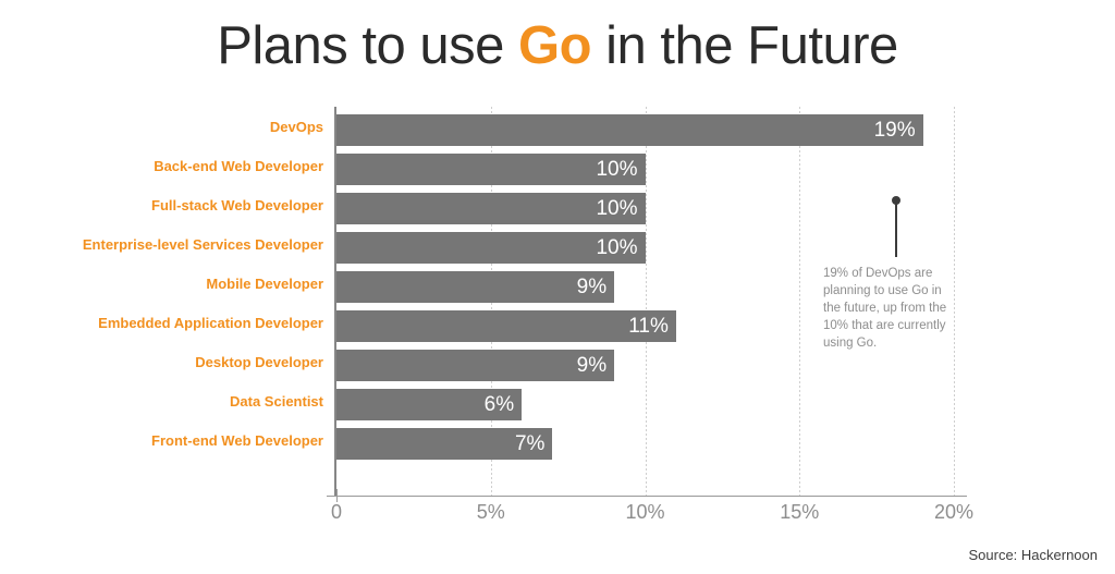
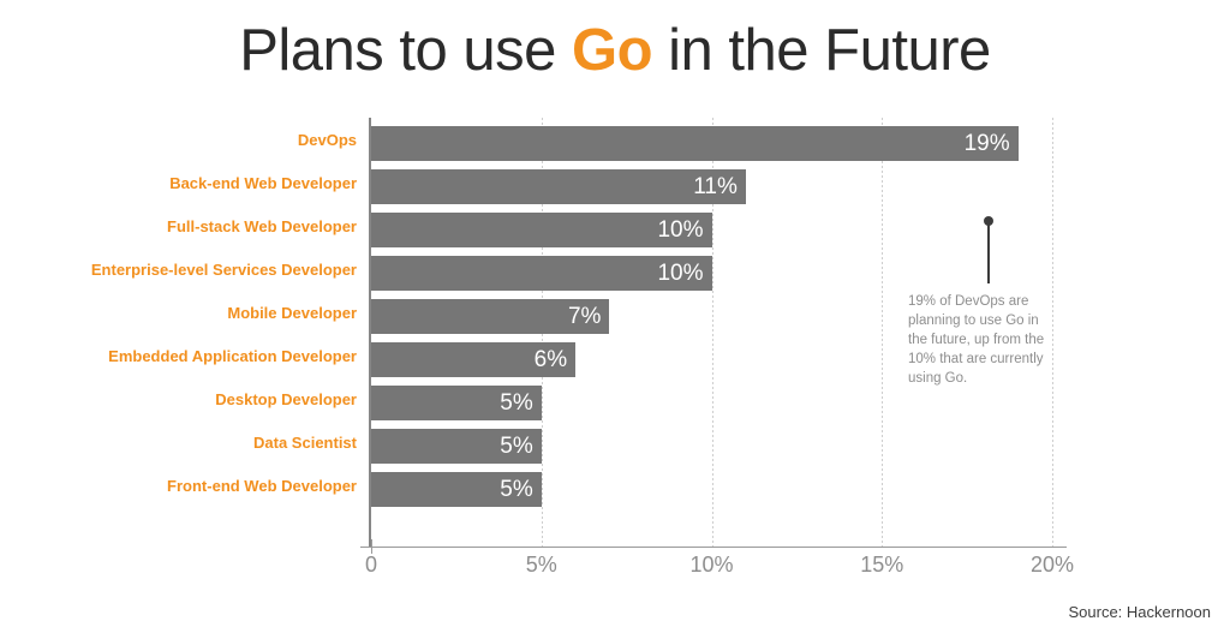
Back-end Web Developer: 10% -> 11%
Mobile Developer: 9% -> 7%
Embedded Application Developer: 11% -> 6%
Desktop Developer: 9% -> 5%
Data Scientist: 6% -> 5%
Front-end Web Developer: 7% -> 5%
